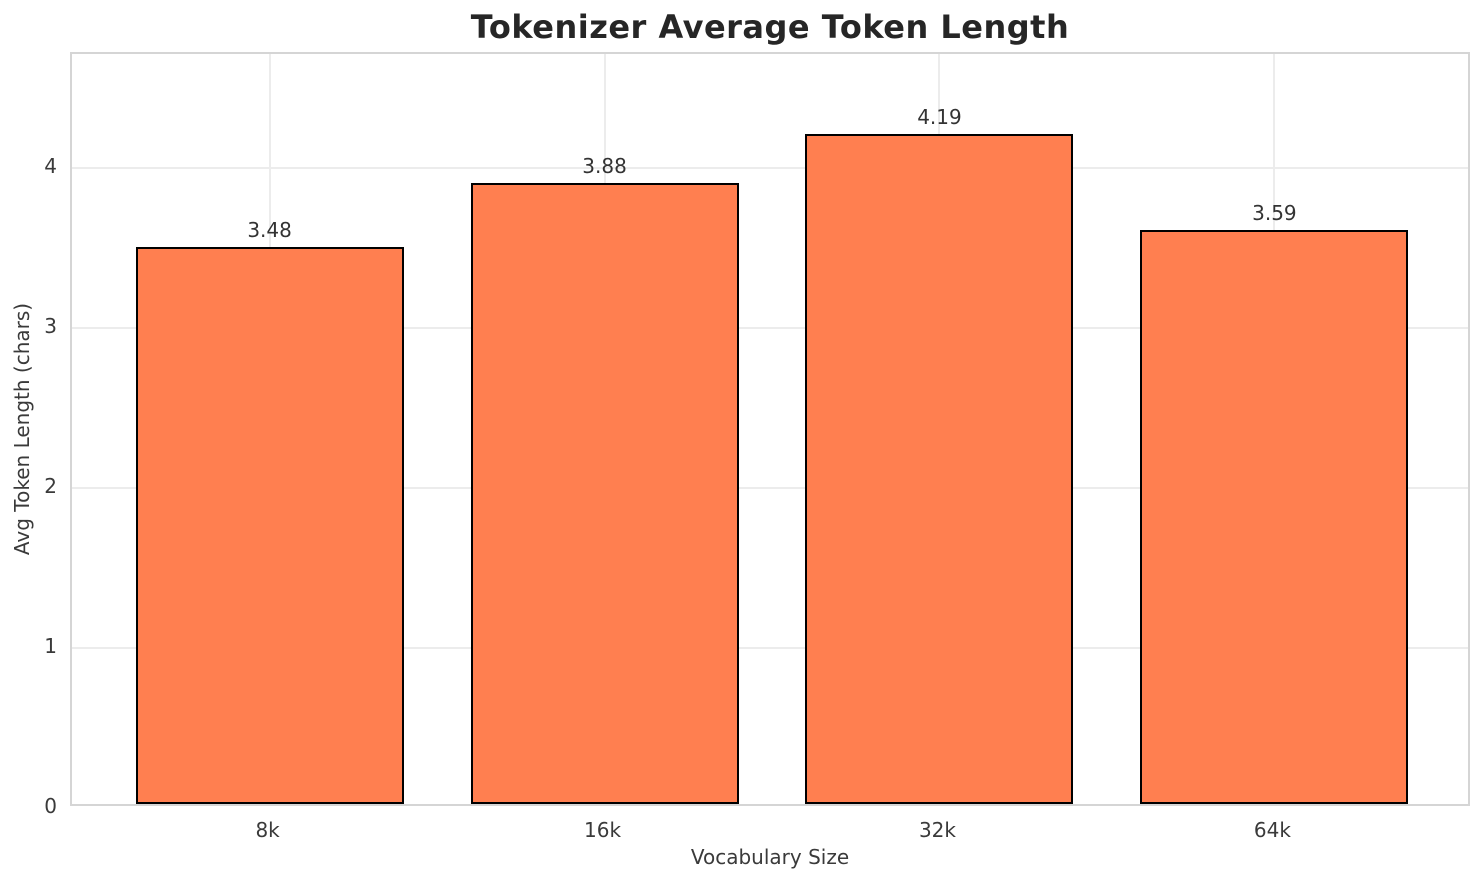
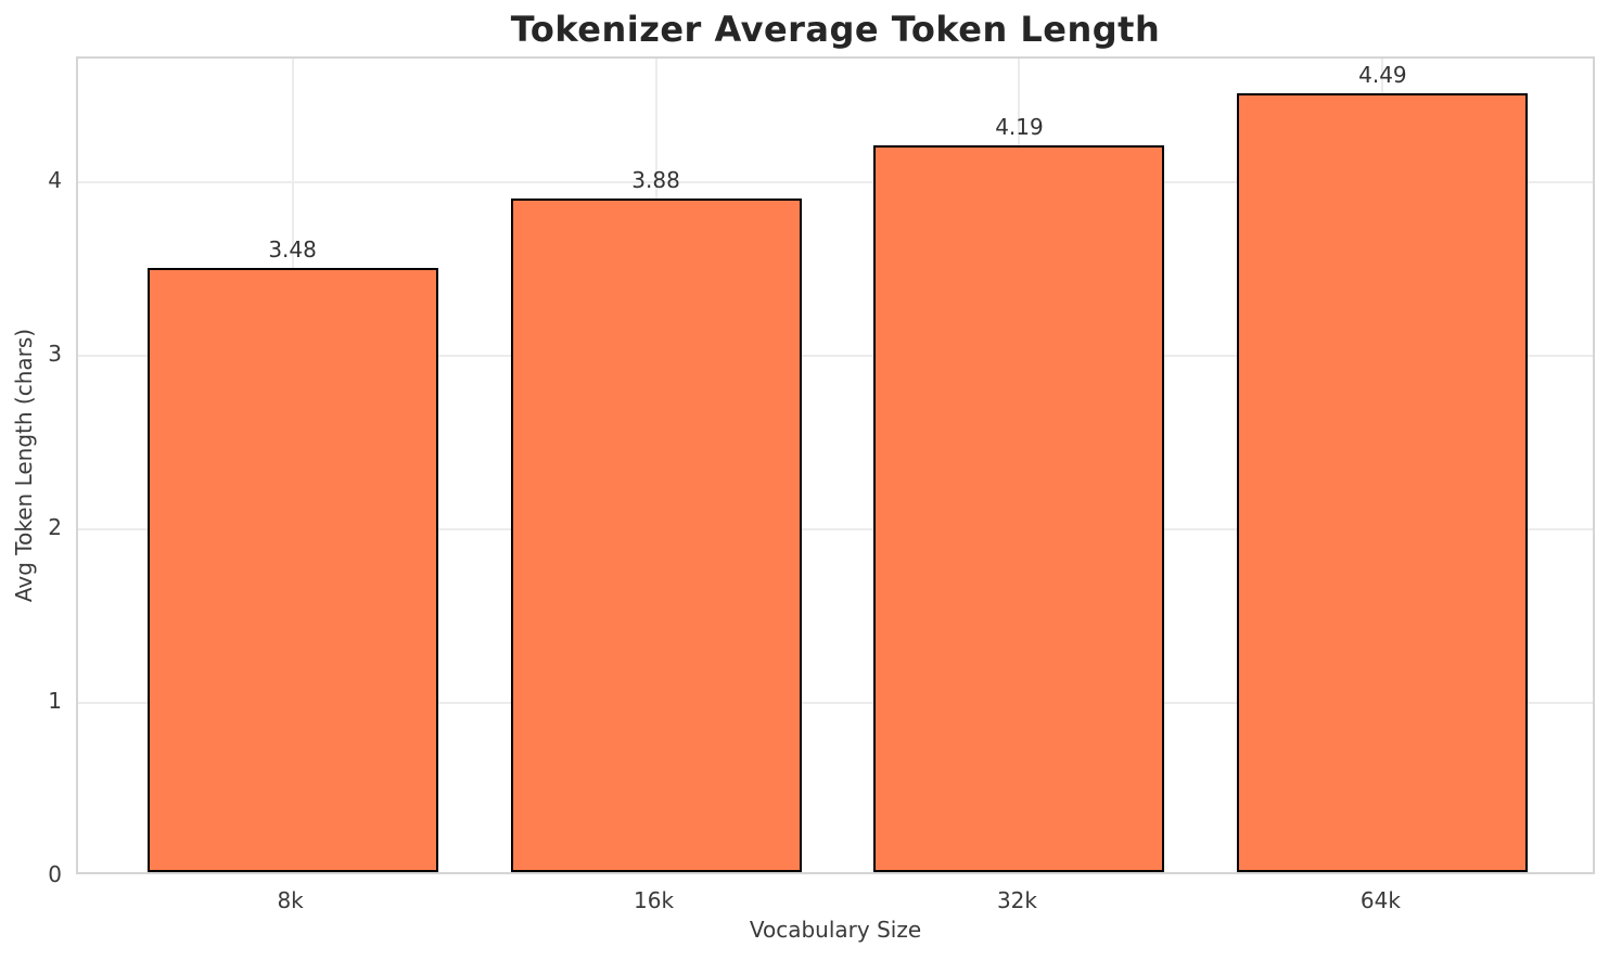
64k: 3.59 -> 4.49
